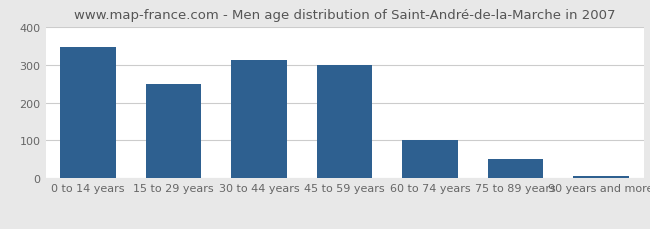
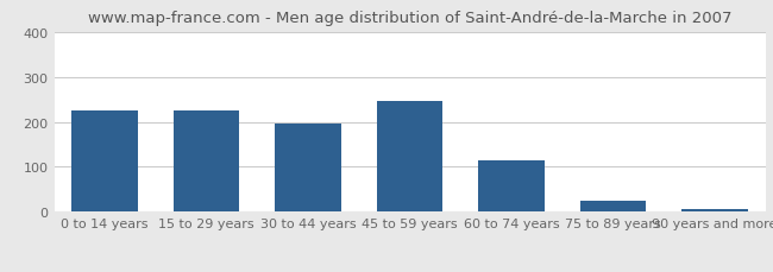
0 to 14 years: 345 -> 225
15 to 29 years: 250 -> 225
30 to 44 years: 311 -> 195
45 to 59 years: 300 -> 245
60 to 74 years: 101 -> 115
75 to 89 years: 52 -> 25
